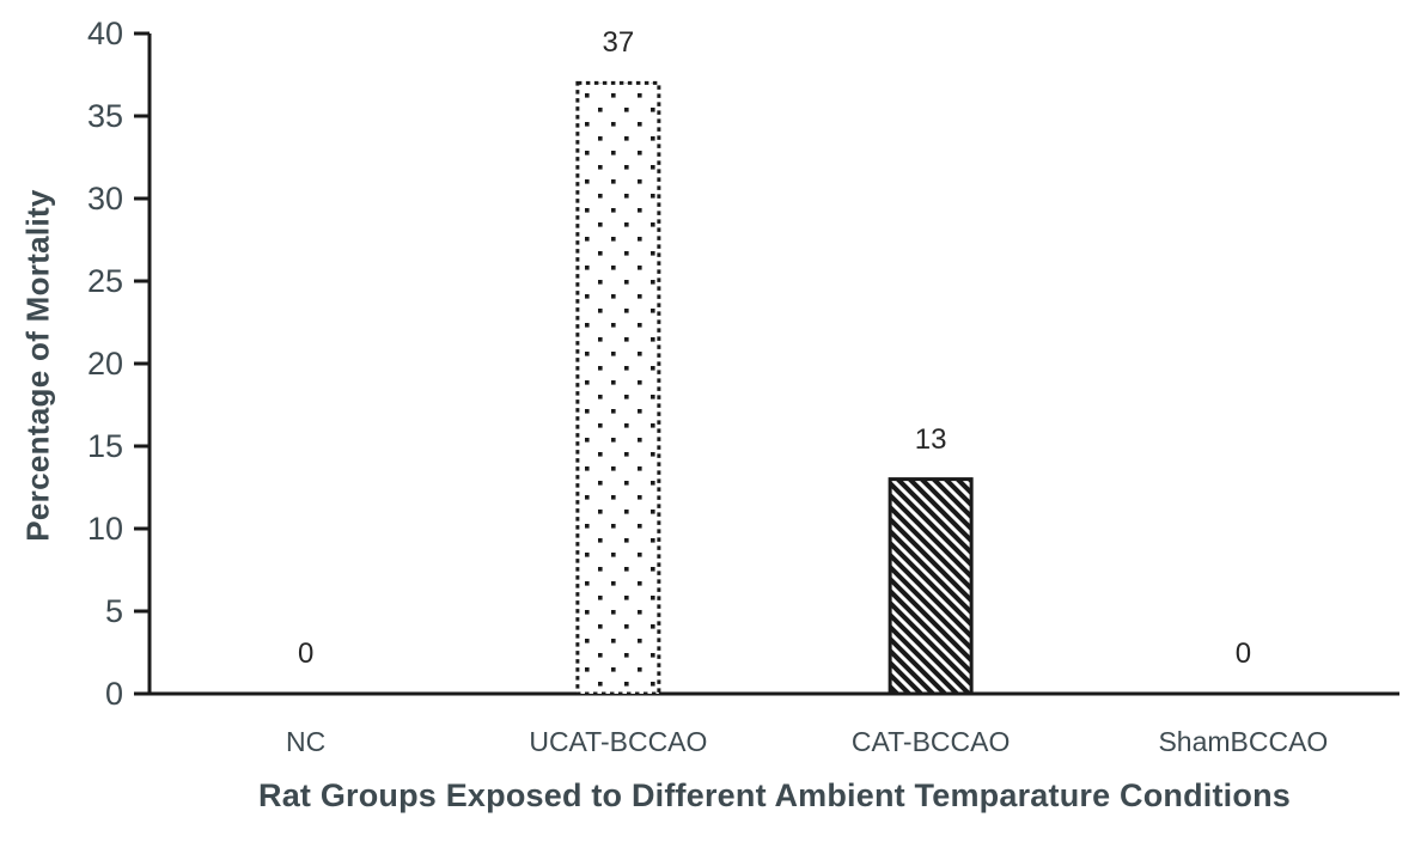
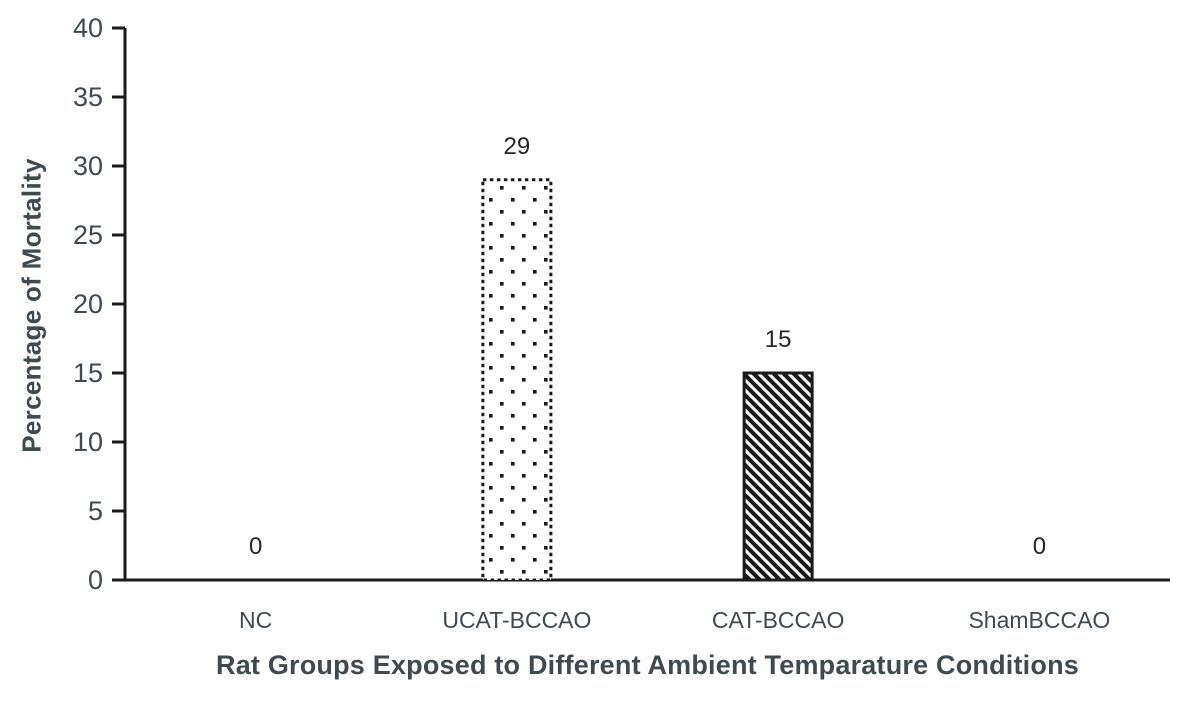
UCAT-BCCAO: 37 -> 29
CAT-BCCAO: 13 -> 15
